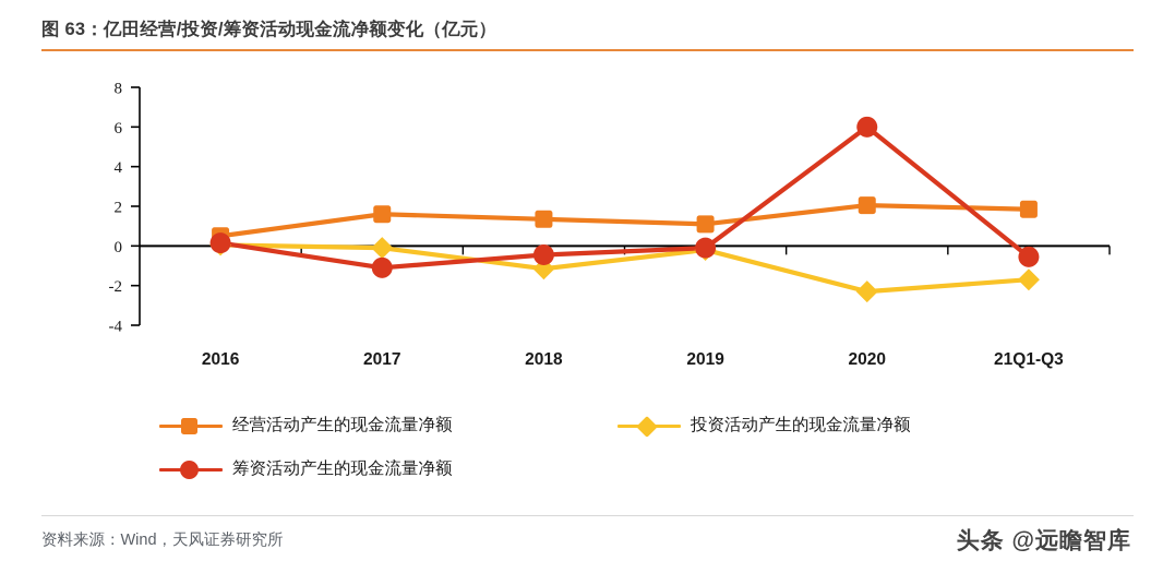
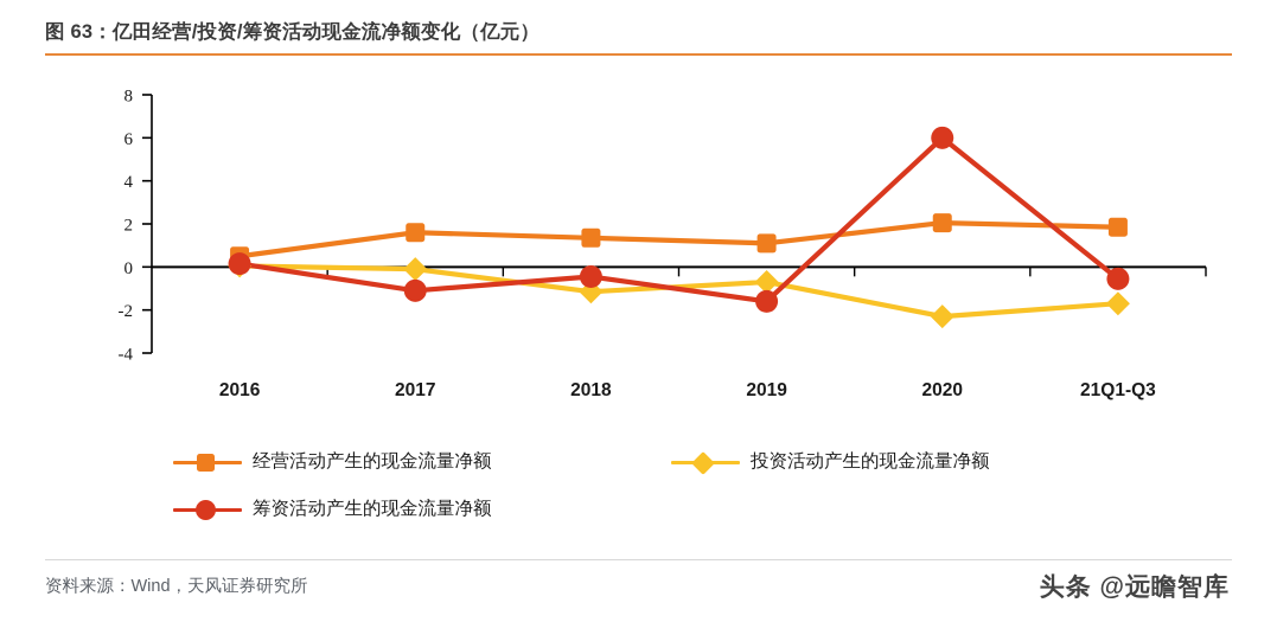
投资活动产生的现金流量净额/2019: -0.2 -> -0.7
筹资活动产生的现金流量净额/2019: -0.1 -> -1.6
